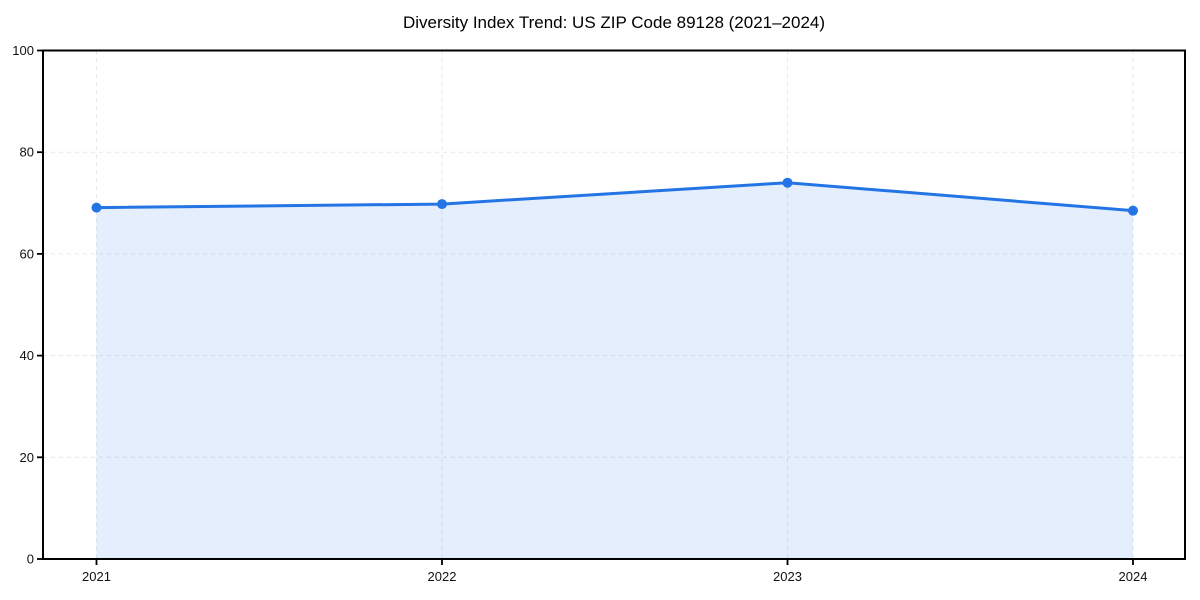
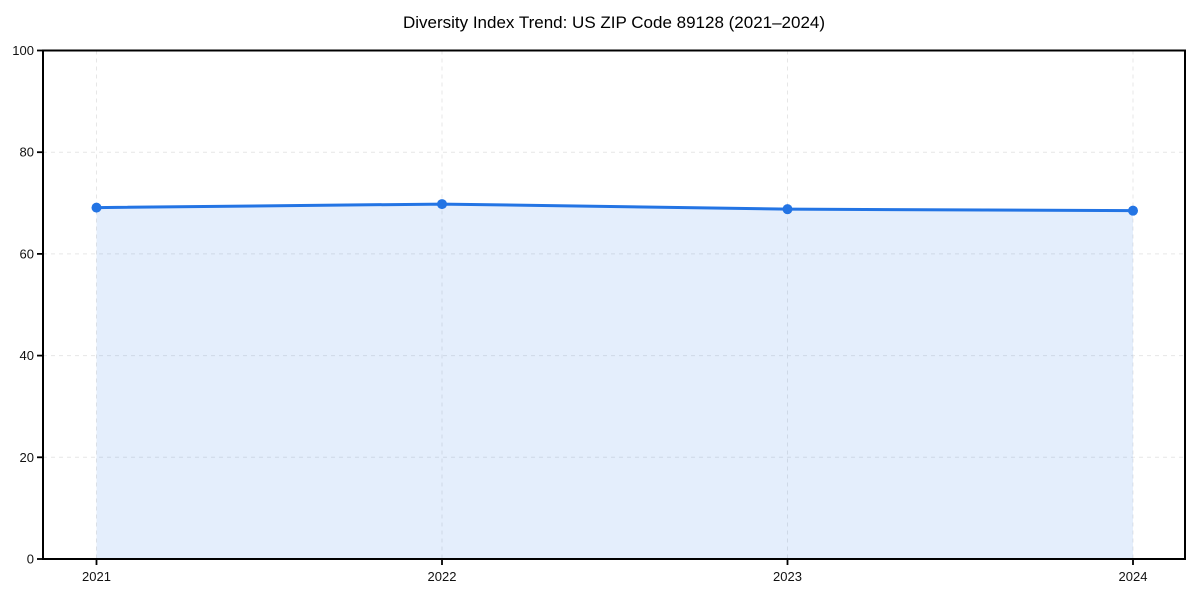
2023: 74 -> 69
